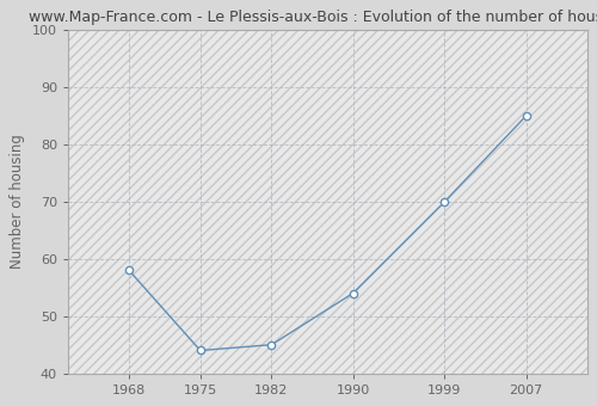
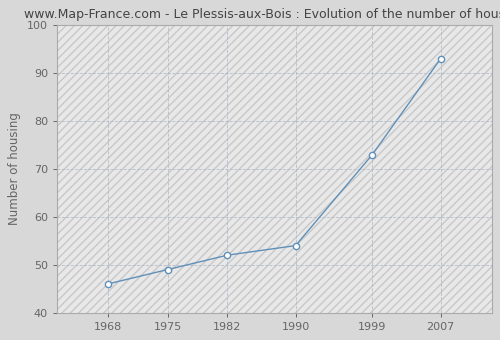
1968: 58 -> 46
1975: 44 -> 49
1982: 45 -> 52
1999: 70 -> 73
2007: 85 -> 93
